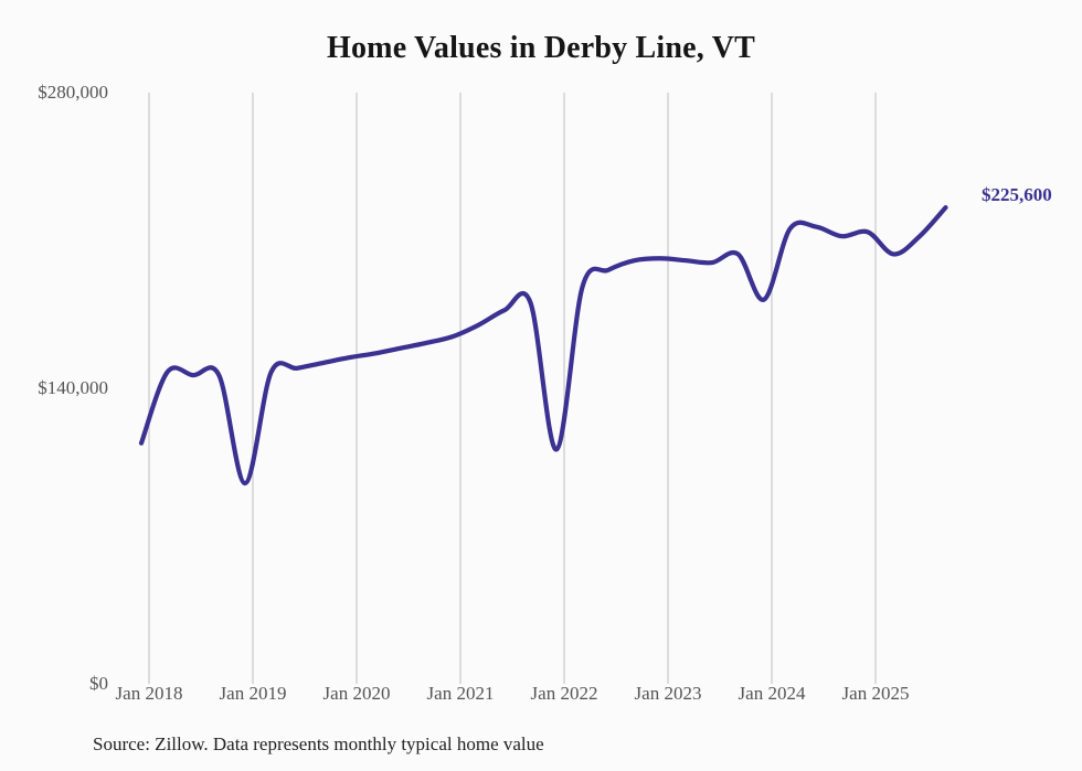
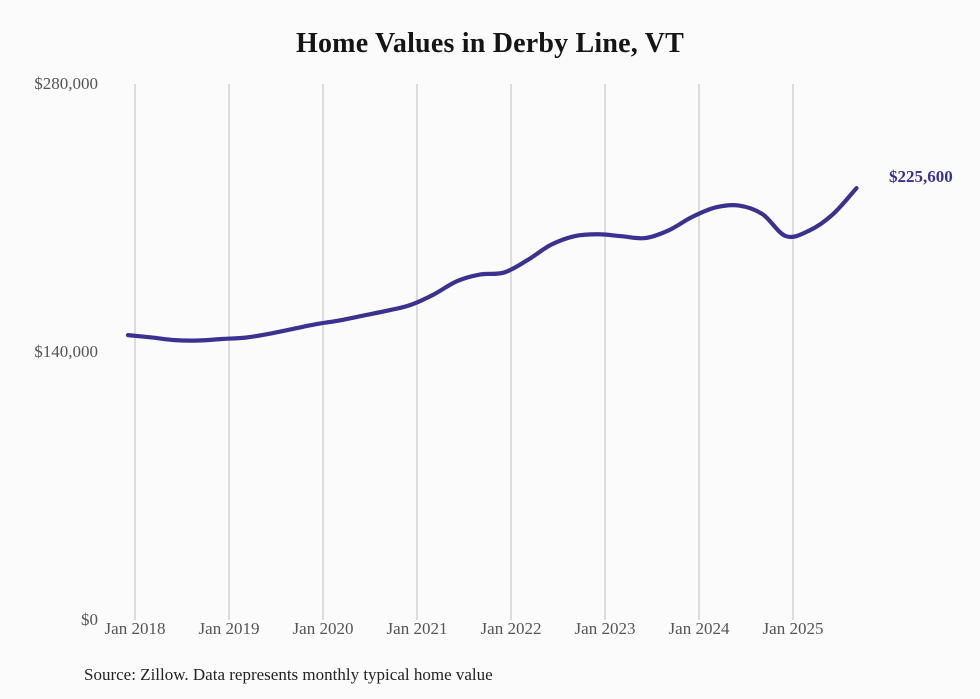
Jan 2018: $114000 -> $149000
Jan 2019: $95000 -> $147000
Jan 2022: $111000 -> $182000
Jan 2024: $182000 -> $210000
Jan 2025: $214000 -> $200000
